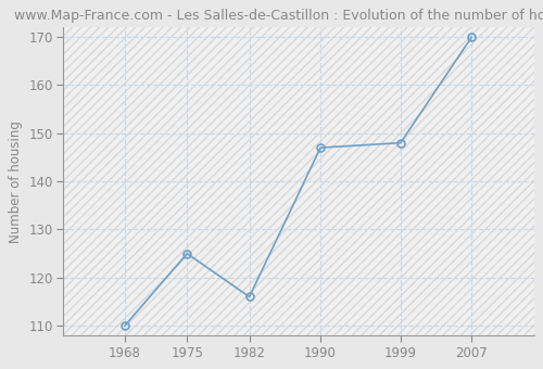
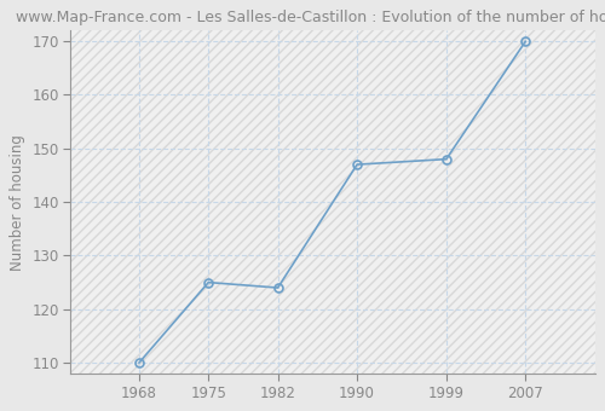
1982: 116 -> 124
